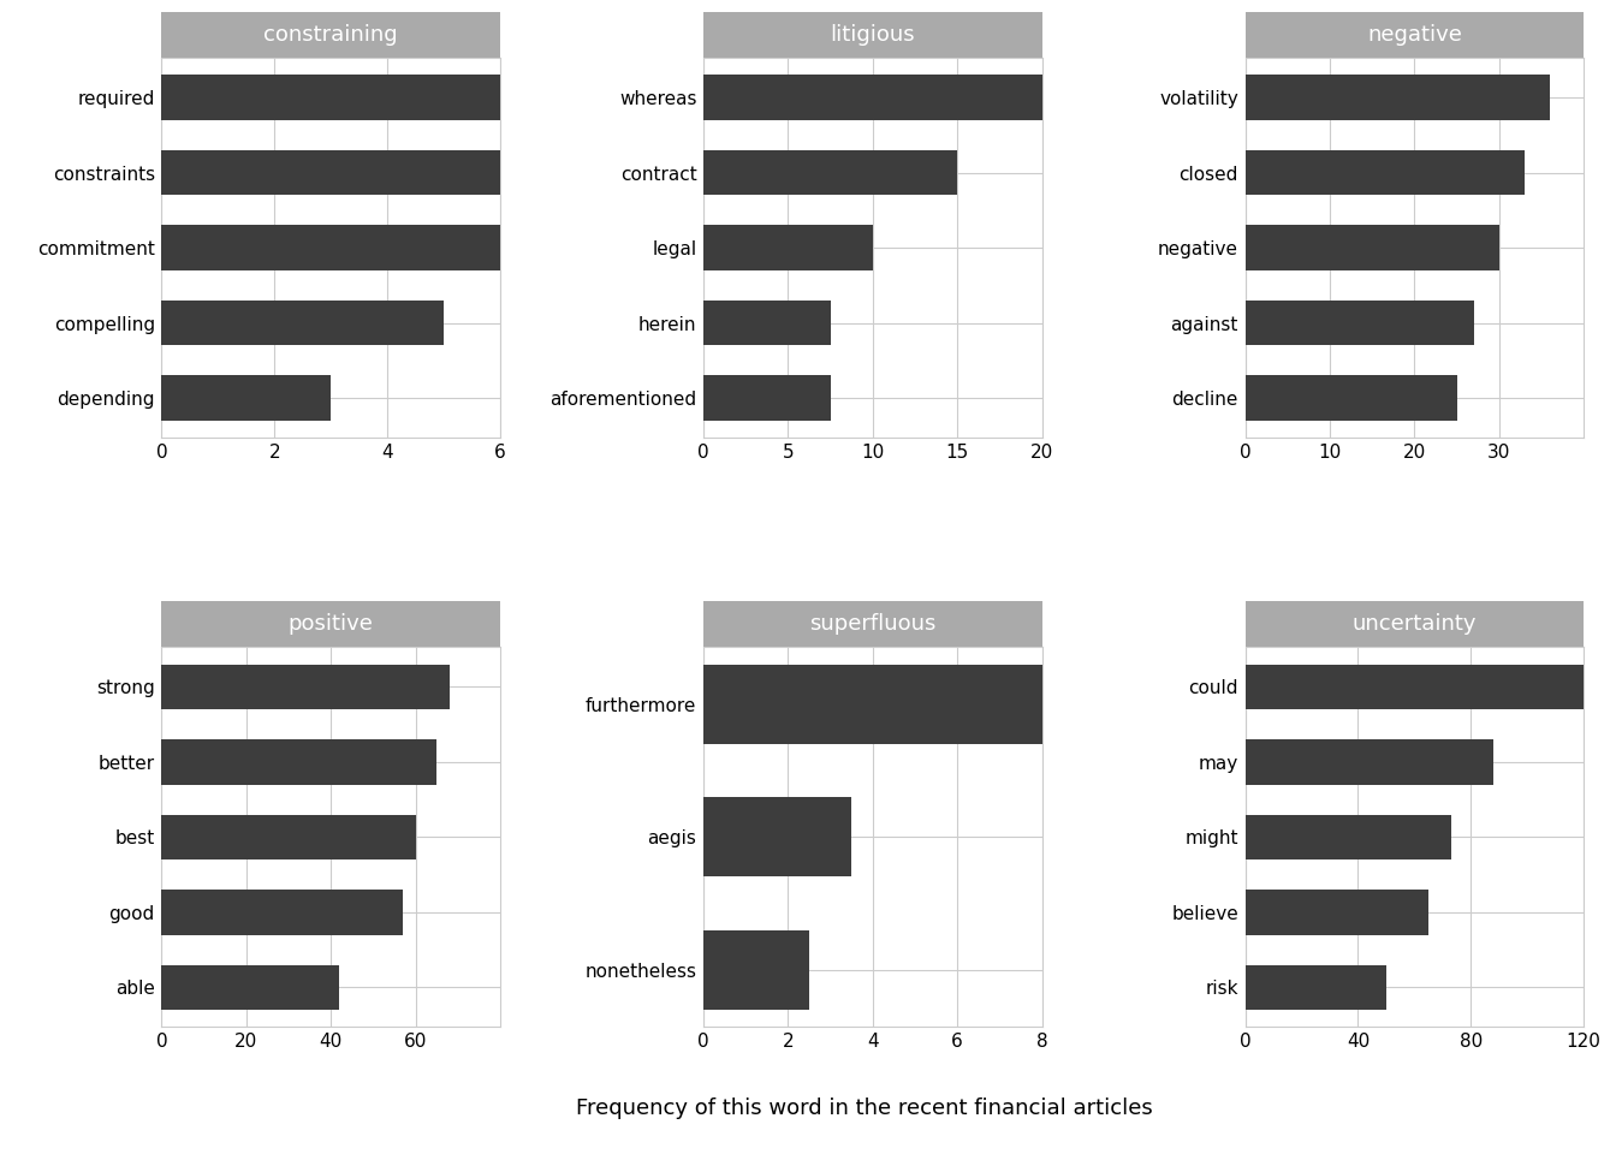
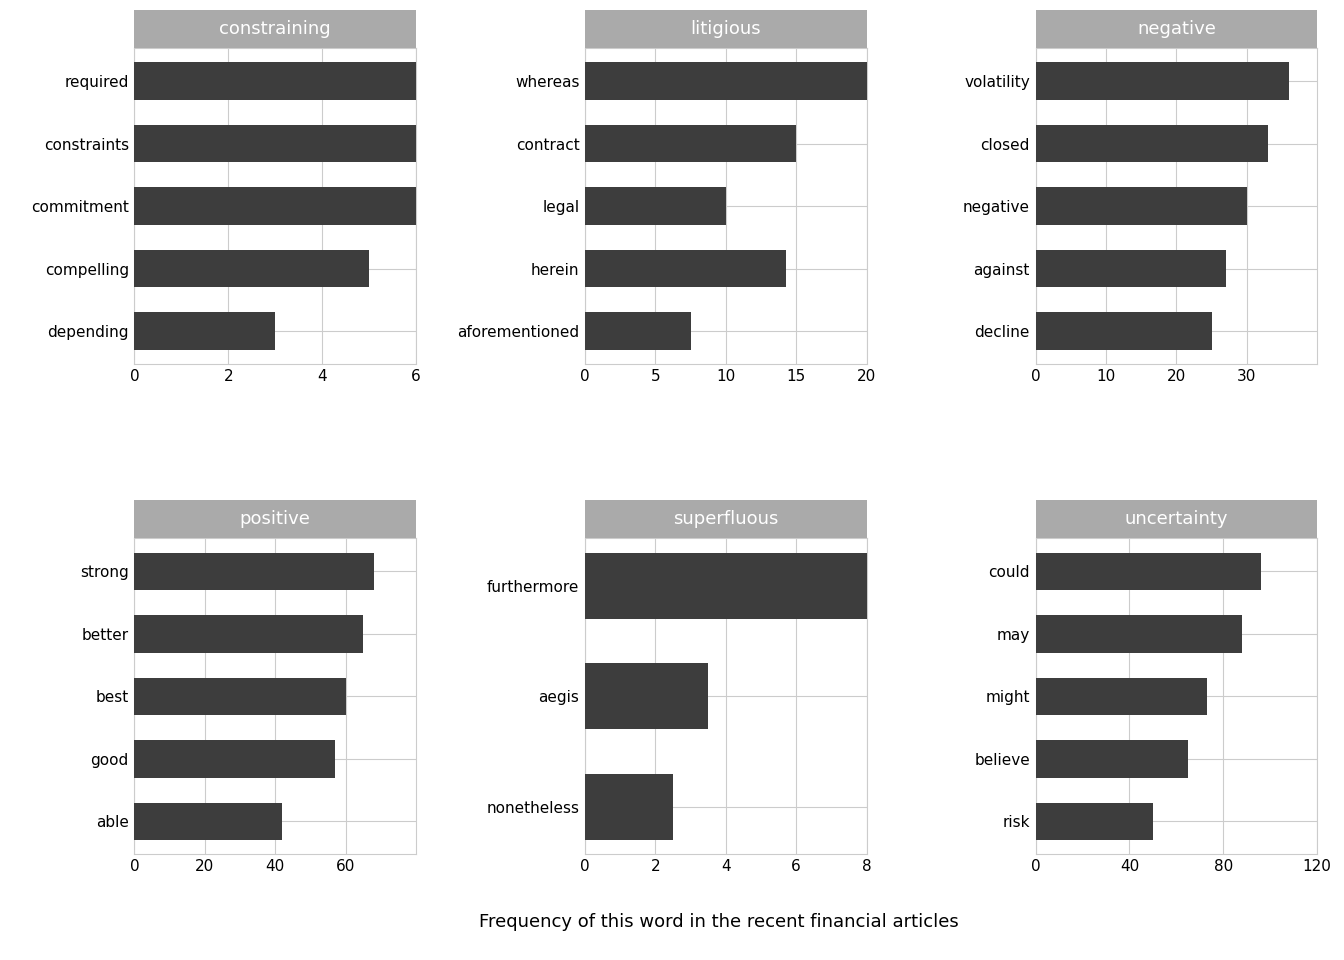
herein: 7.5 -> 14.3
could: 120 -> 96
